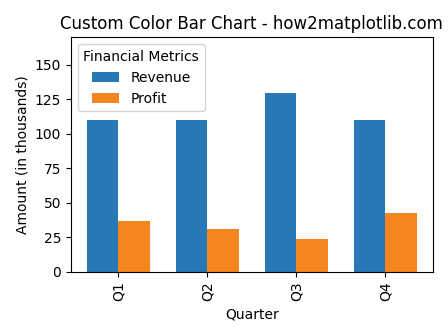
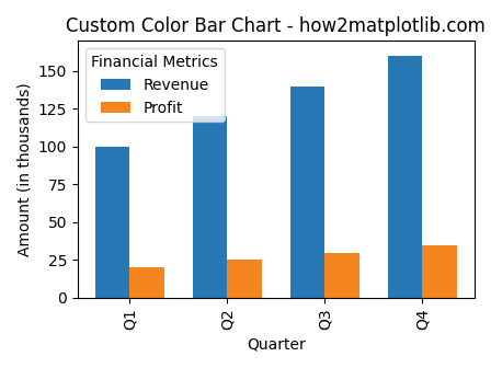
Revenue/Q1: 110 -> 100
Profit/Q1: 37 -> 20
Revenue/Q2: 110 -> 120
Profit/Q2: 31 -> 25
Revenue/Q3: 130 -> 140
Profit/Q3: 24 -> 30
Revenue/Q4: 110 -> 160
Profit/Q4: 43 -> 35
